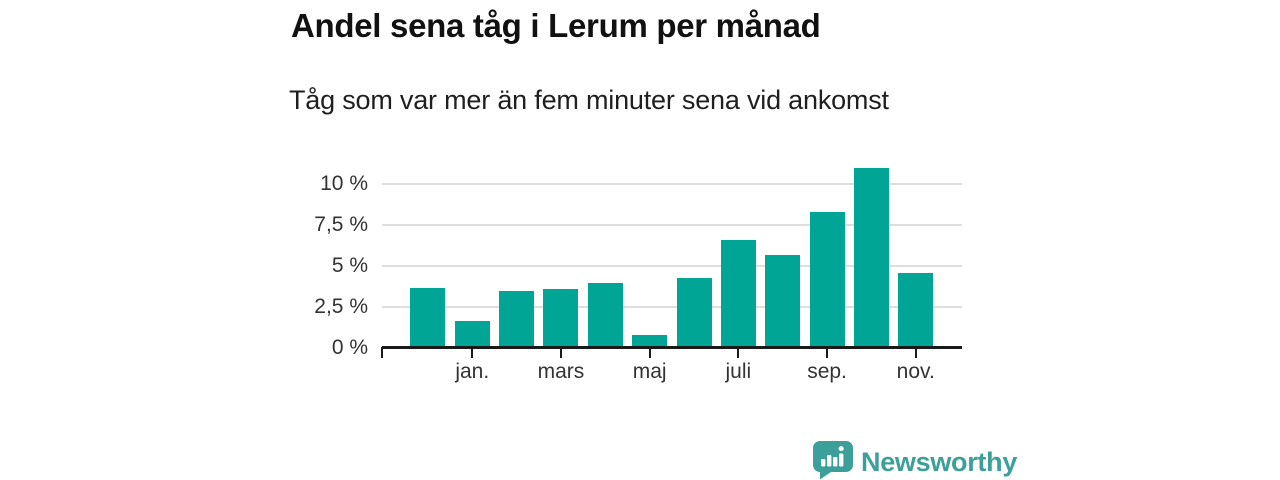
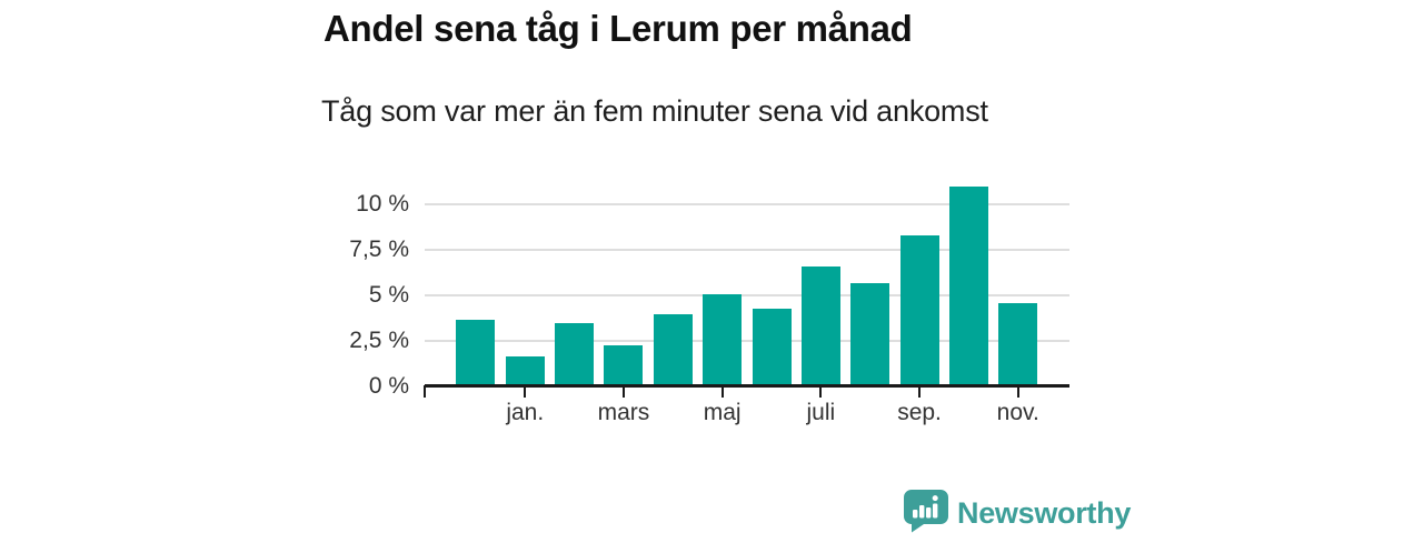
mars: 3.5% -> 2.2%
maj: 0.7% -> 5.0%
